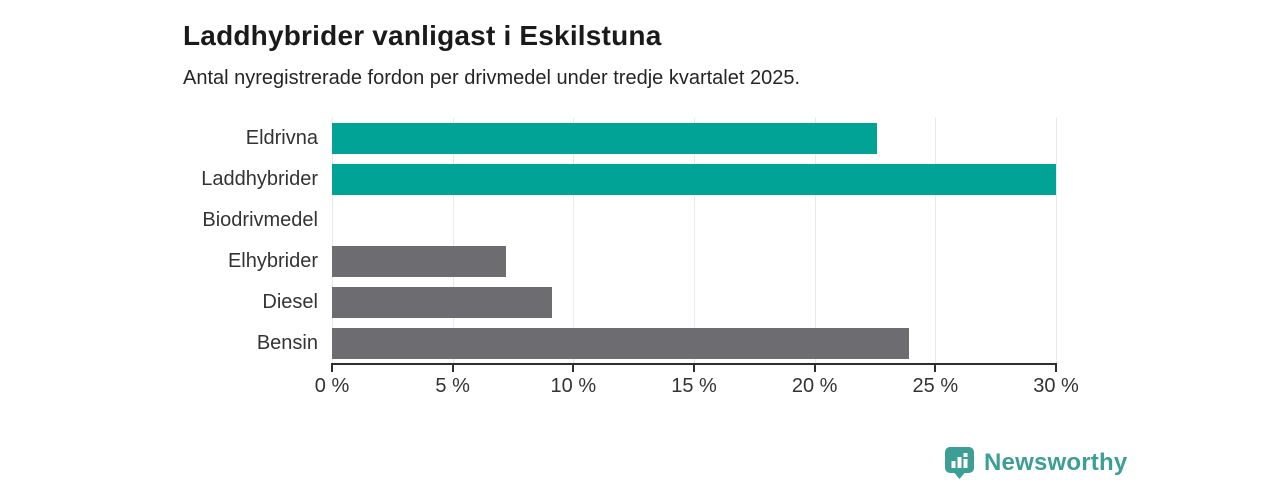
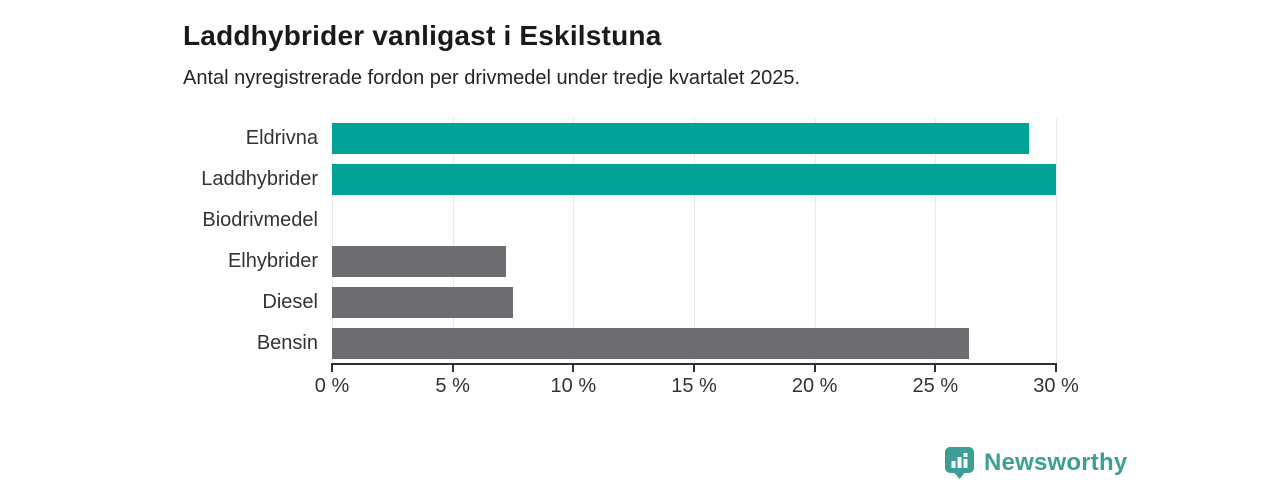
Eldrivna: 22.6% -> 28.9%
Diesel: 9.1% -> 7.5%
Bensin: 23.9% -> 26.4%
